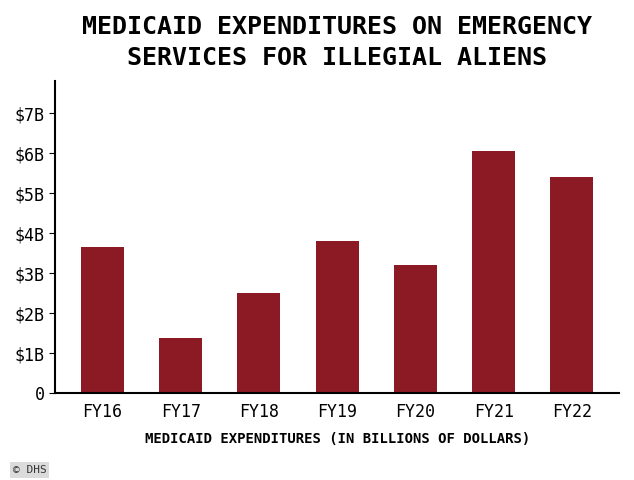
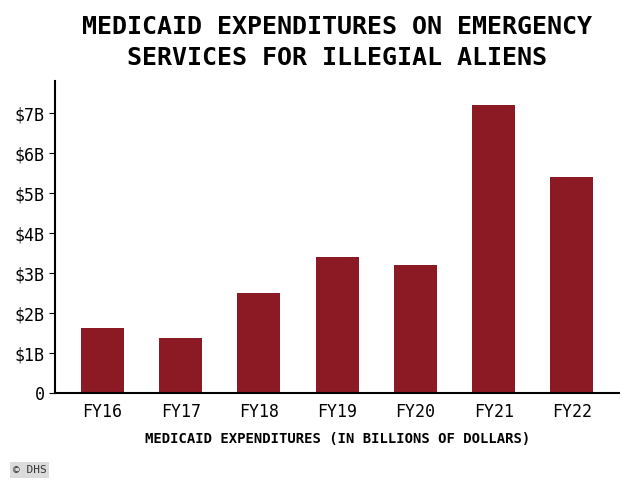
FY16: $3.65B -> $1.62B
FY19: $3.80B -> $3.40B
FY21: $6.05B -> $7.20B
